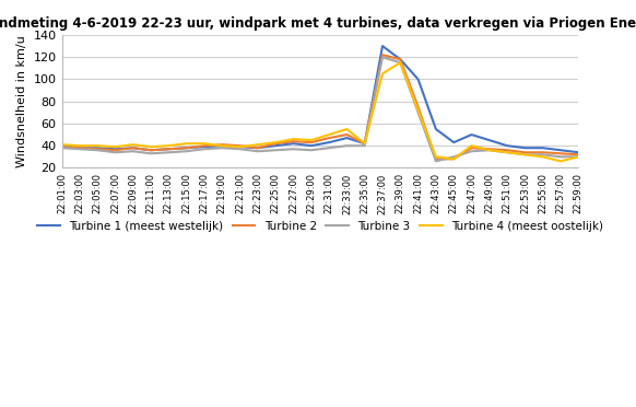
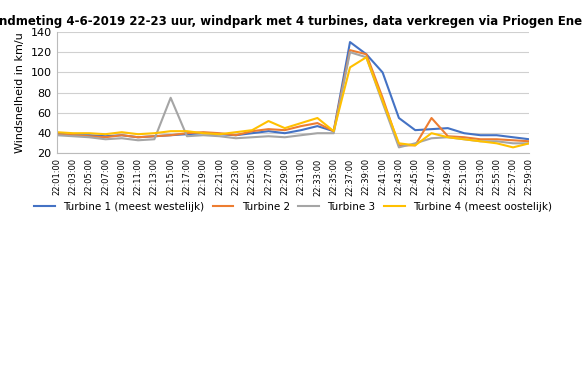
Turbine 3/22:15:00: 35 -> 75
Turbine 4 (meest oostelijk)/22:27:00: 46 -> 52
Turbine 1 (meest westelijk)/22:47:00: 50 -> 44
Turbine 2/22:47:00: 38 -> 55
